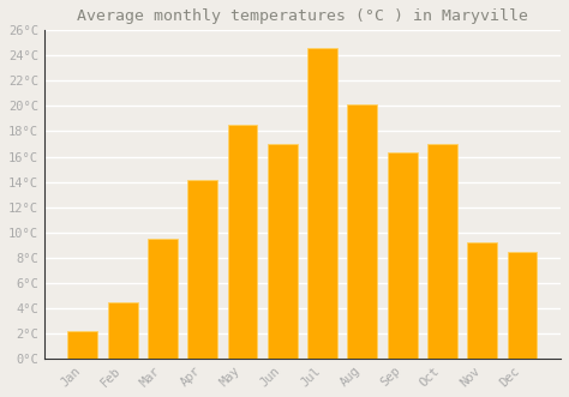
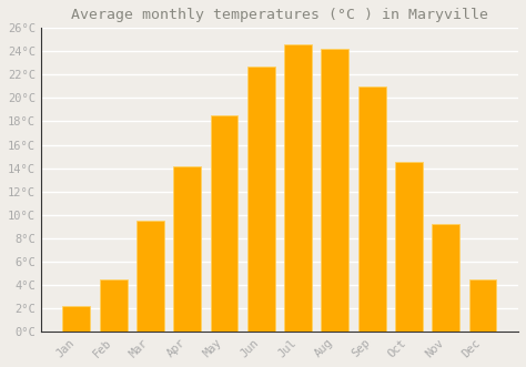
Jun: 17.0°C -> 22.7°C
Aug: 20.1°C -> 24.2°C
Sep: 16.3°C -> 21.0°C
Oct: 17.0°C -> 14.5°C
Dec: 8.4°C -> 4.5°C
